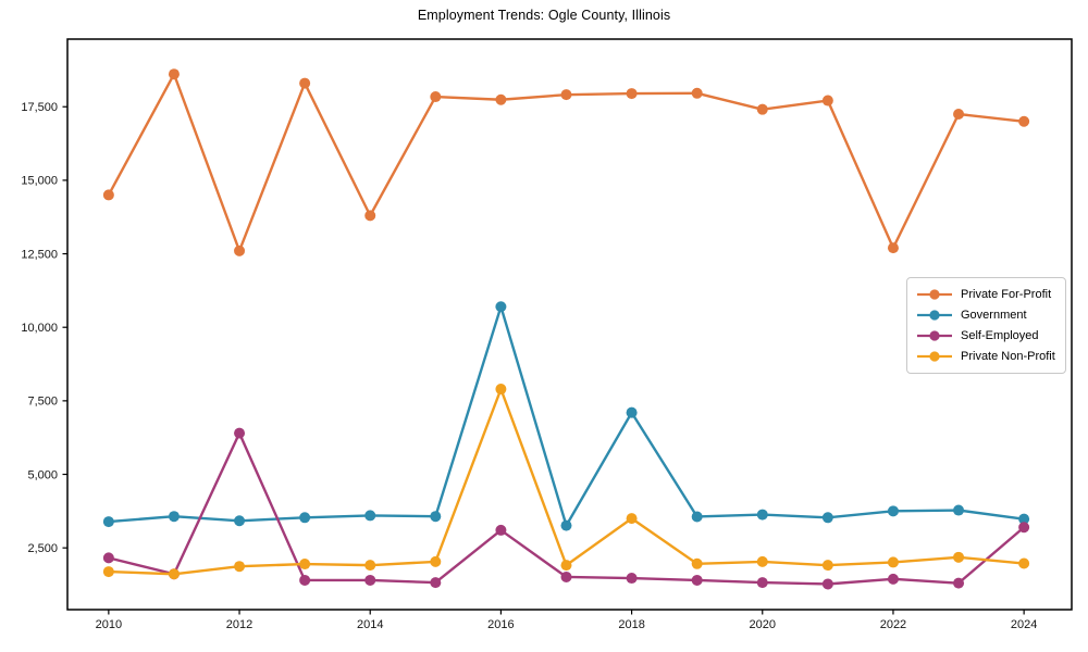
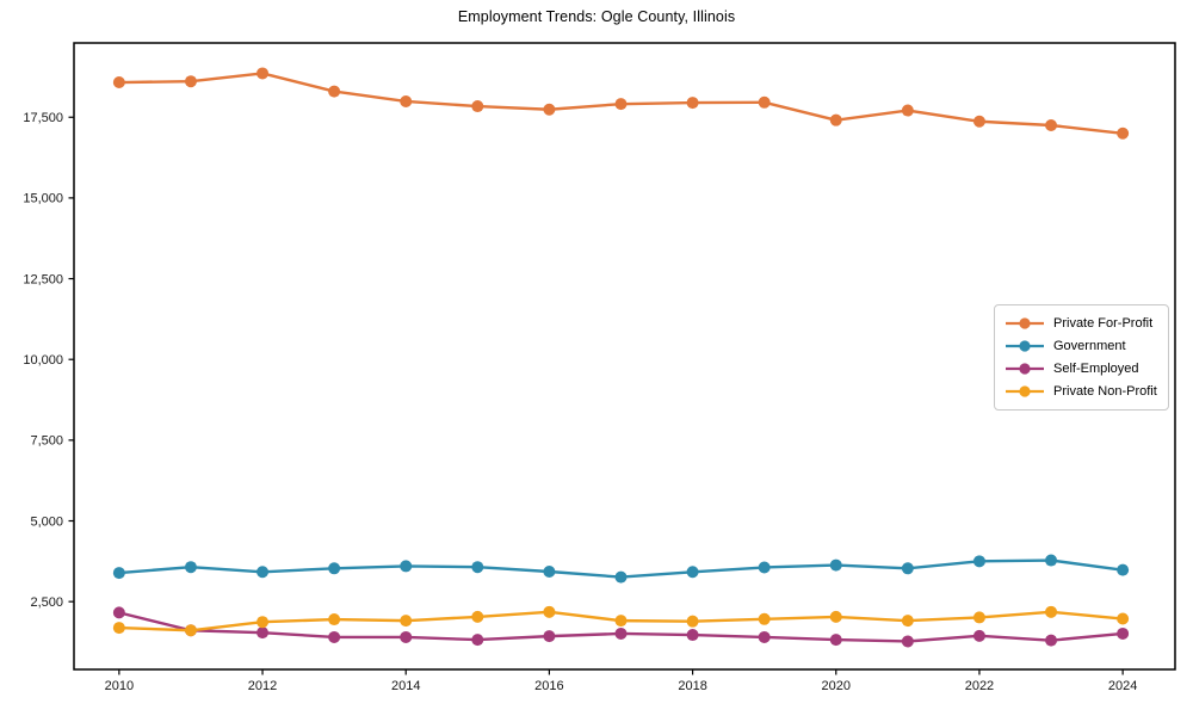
Private For-Profit/2010: 14500 -> 18600
Private For-Profit/2012: 12600 -> 18900
Self-Employed/2012: 6400 -> 1500
Private For-Profit/2014: 13800 -> 18000
Government/2016: 10700 -> 3400
Self-Employed/2016: 3100 -> 1400
Private Non-Profit/2016: 7900 -> 2200
Government/2018: 7100 -> 3400
Private Non-Profit/2018: 3500 -> 1900
Private For-Profit/2022: 12700 -> 17400
Self-Employed/2024: 3200 -> 1500
